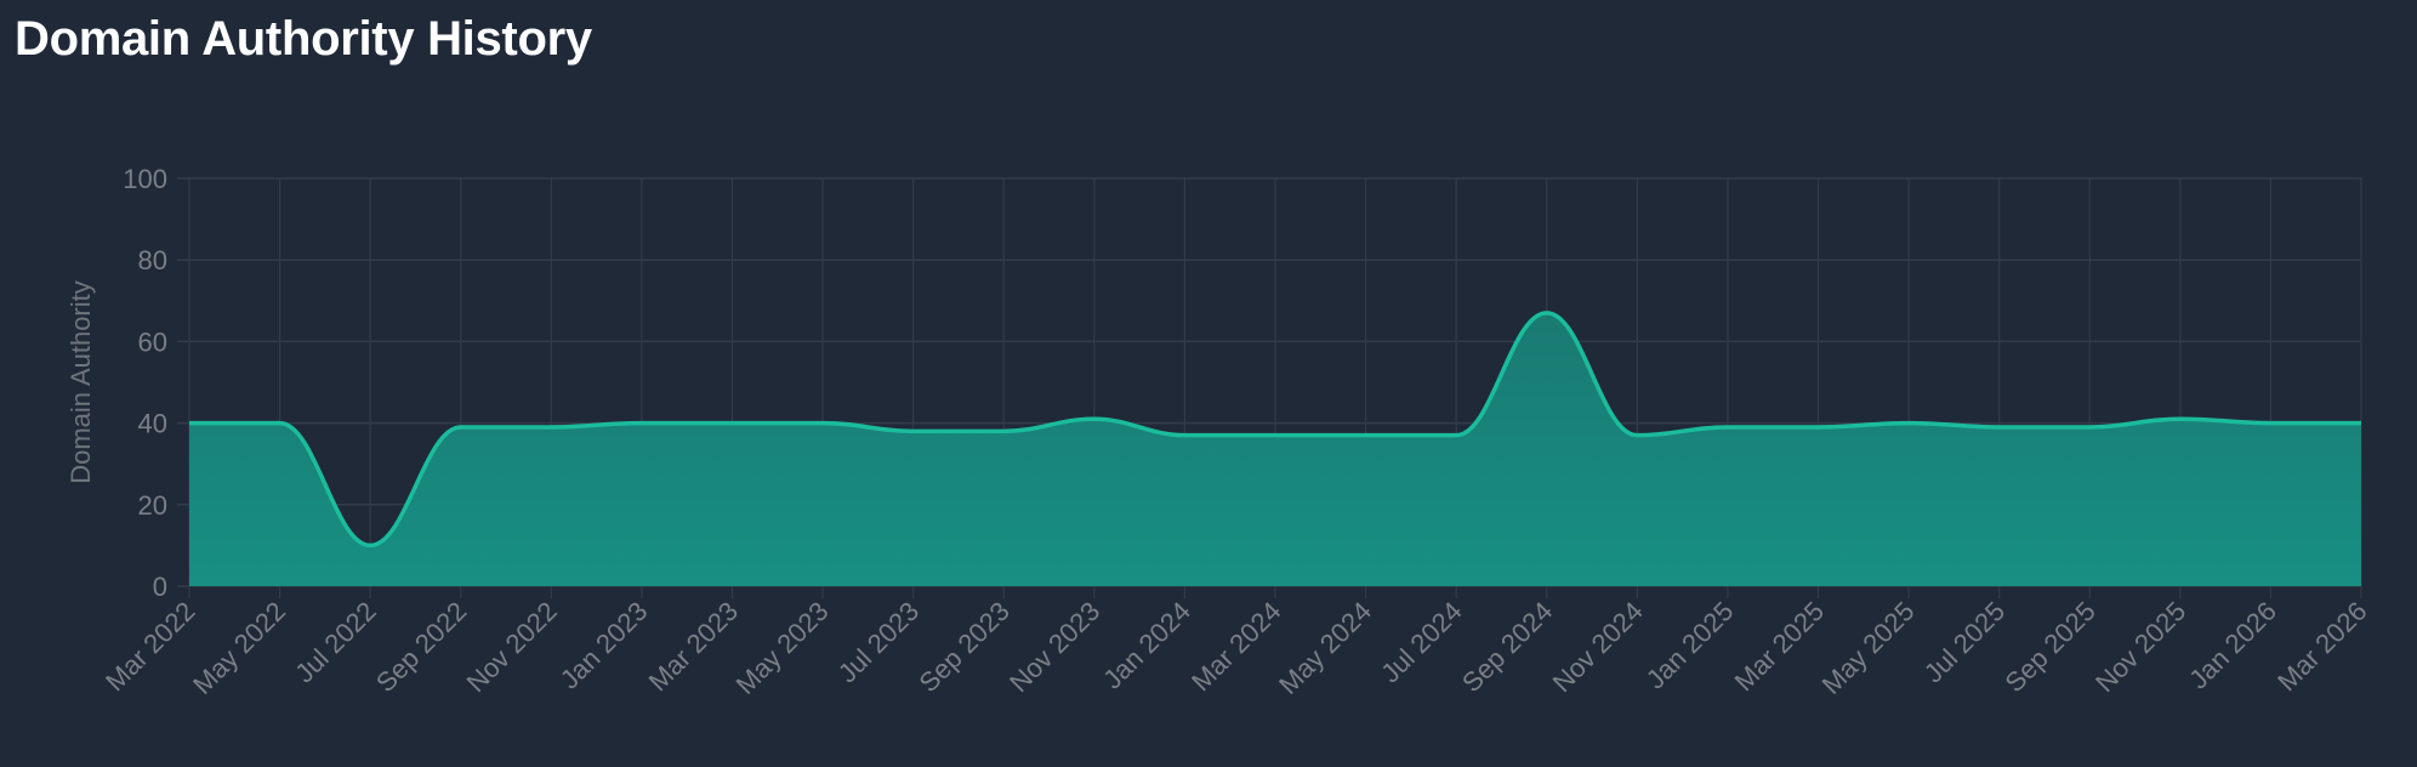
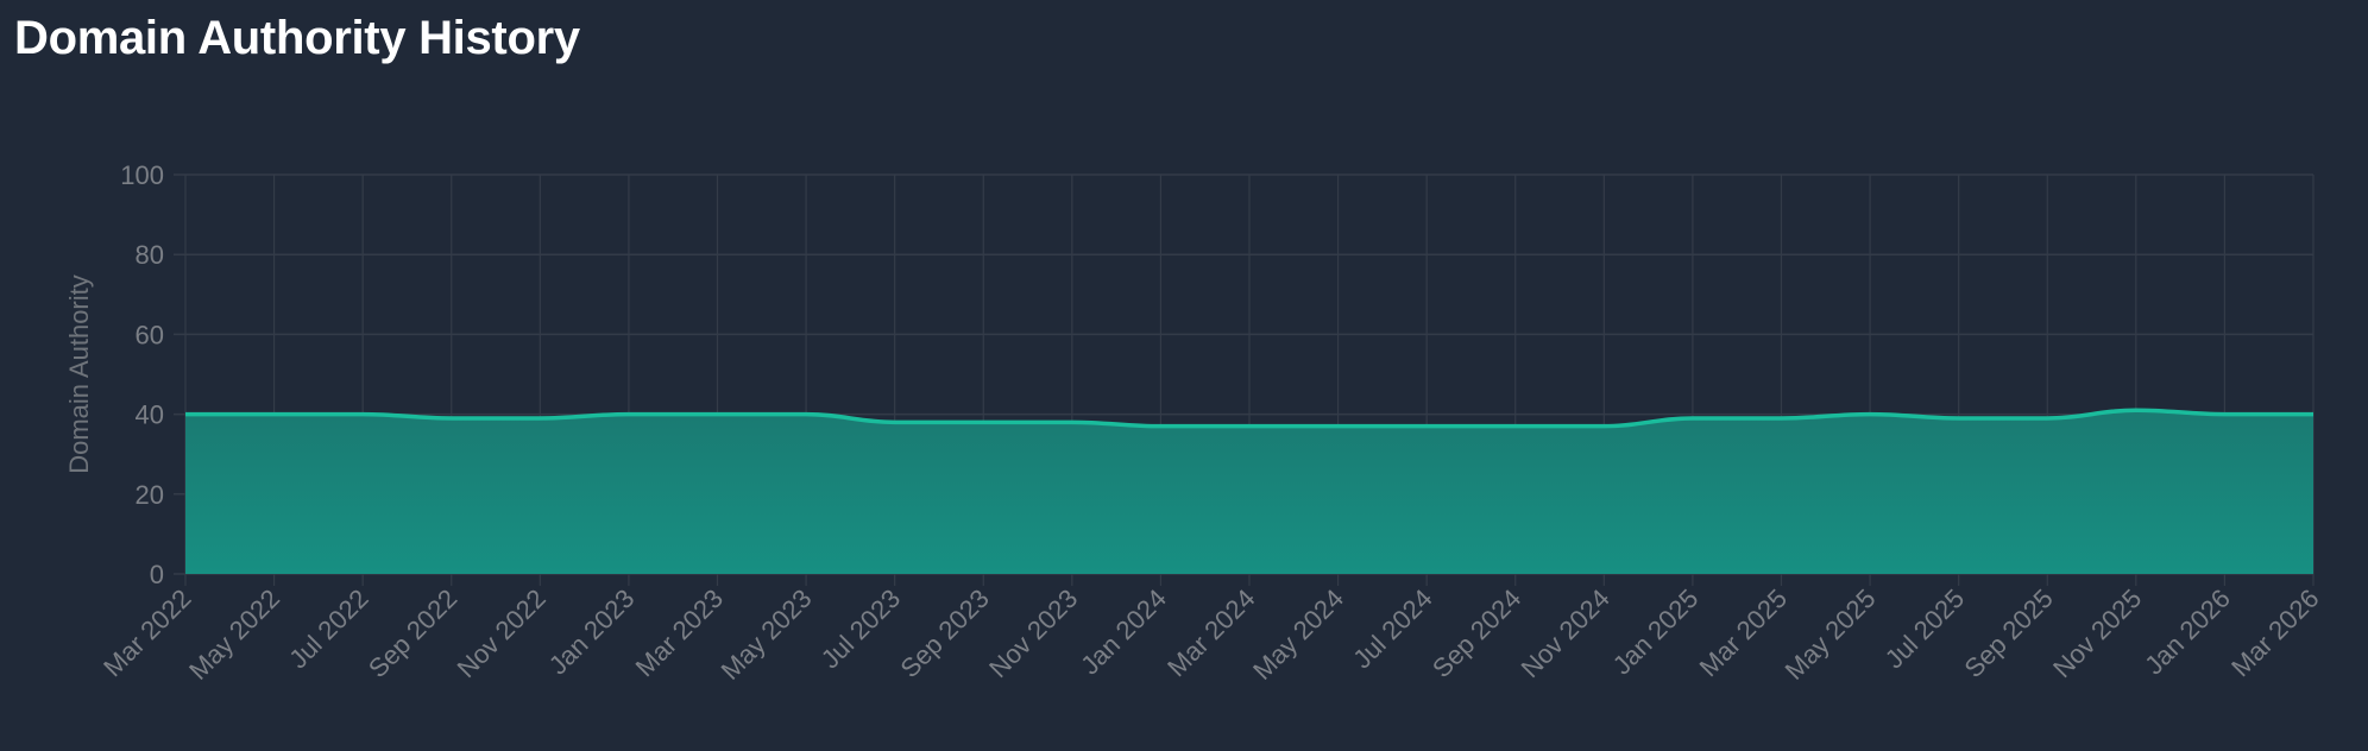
Jul 2022: 10 -> 40
Nov 2023: 41 -> 38
Sep 2024: 67 -> 37
